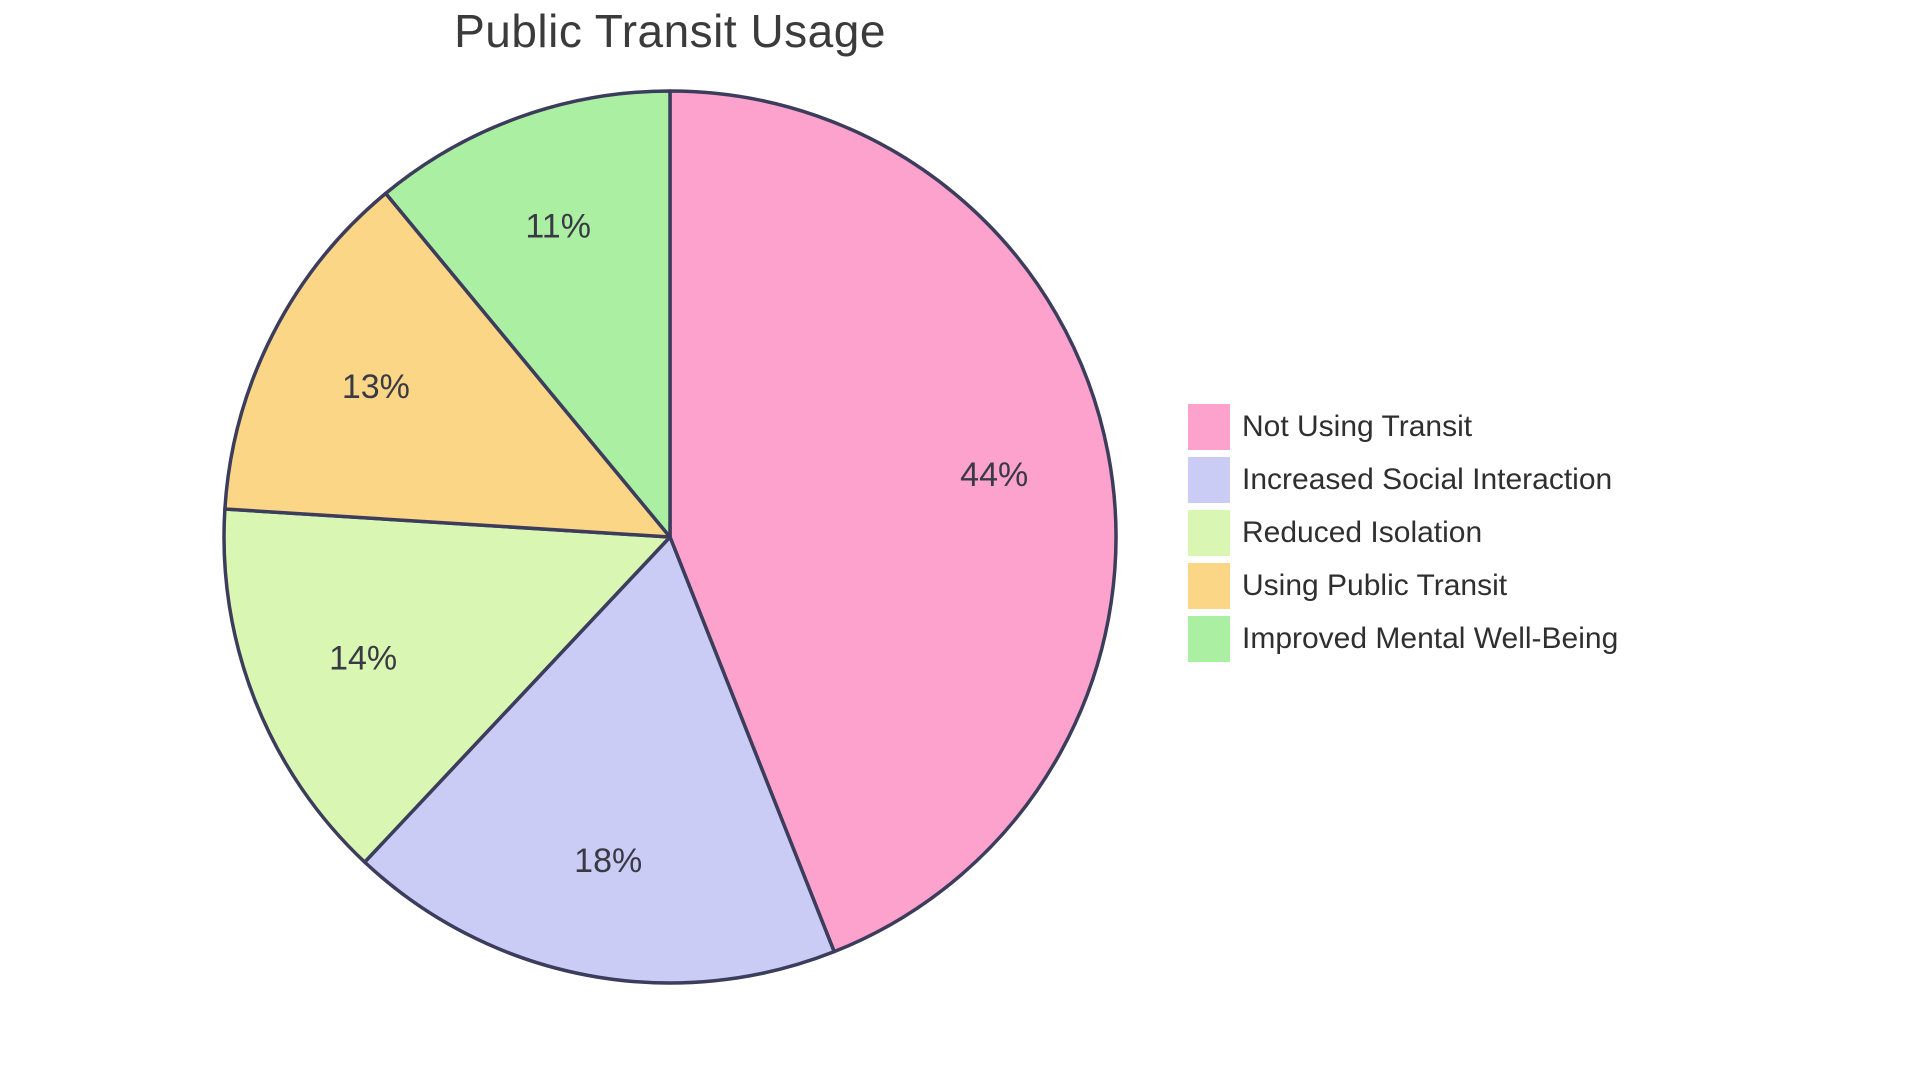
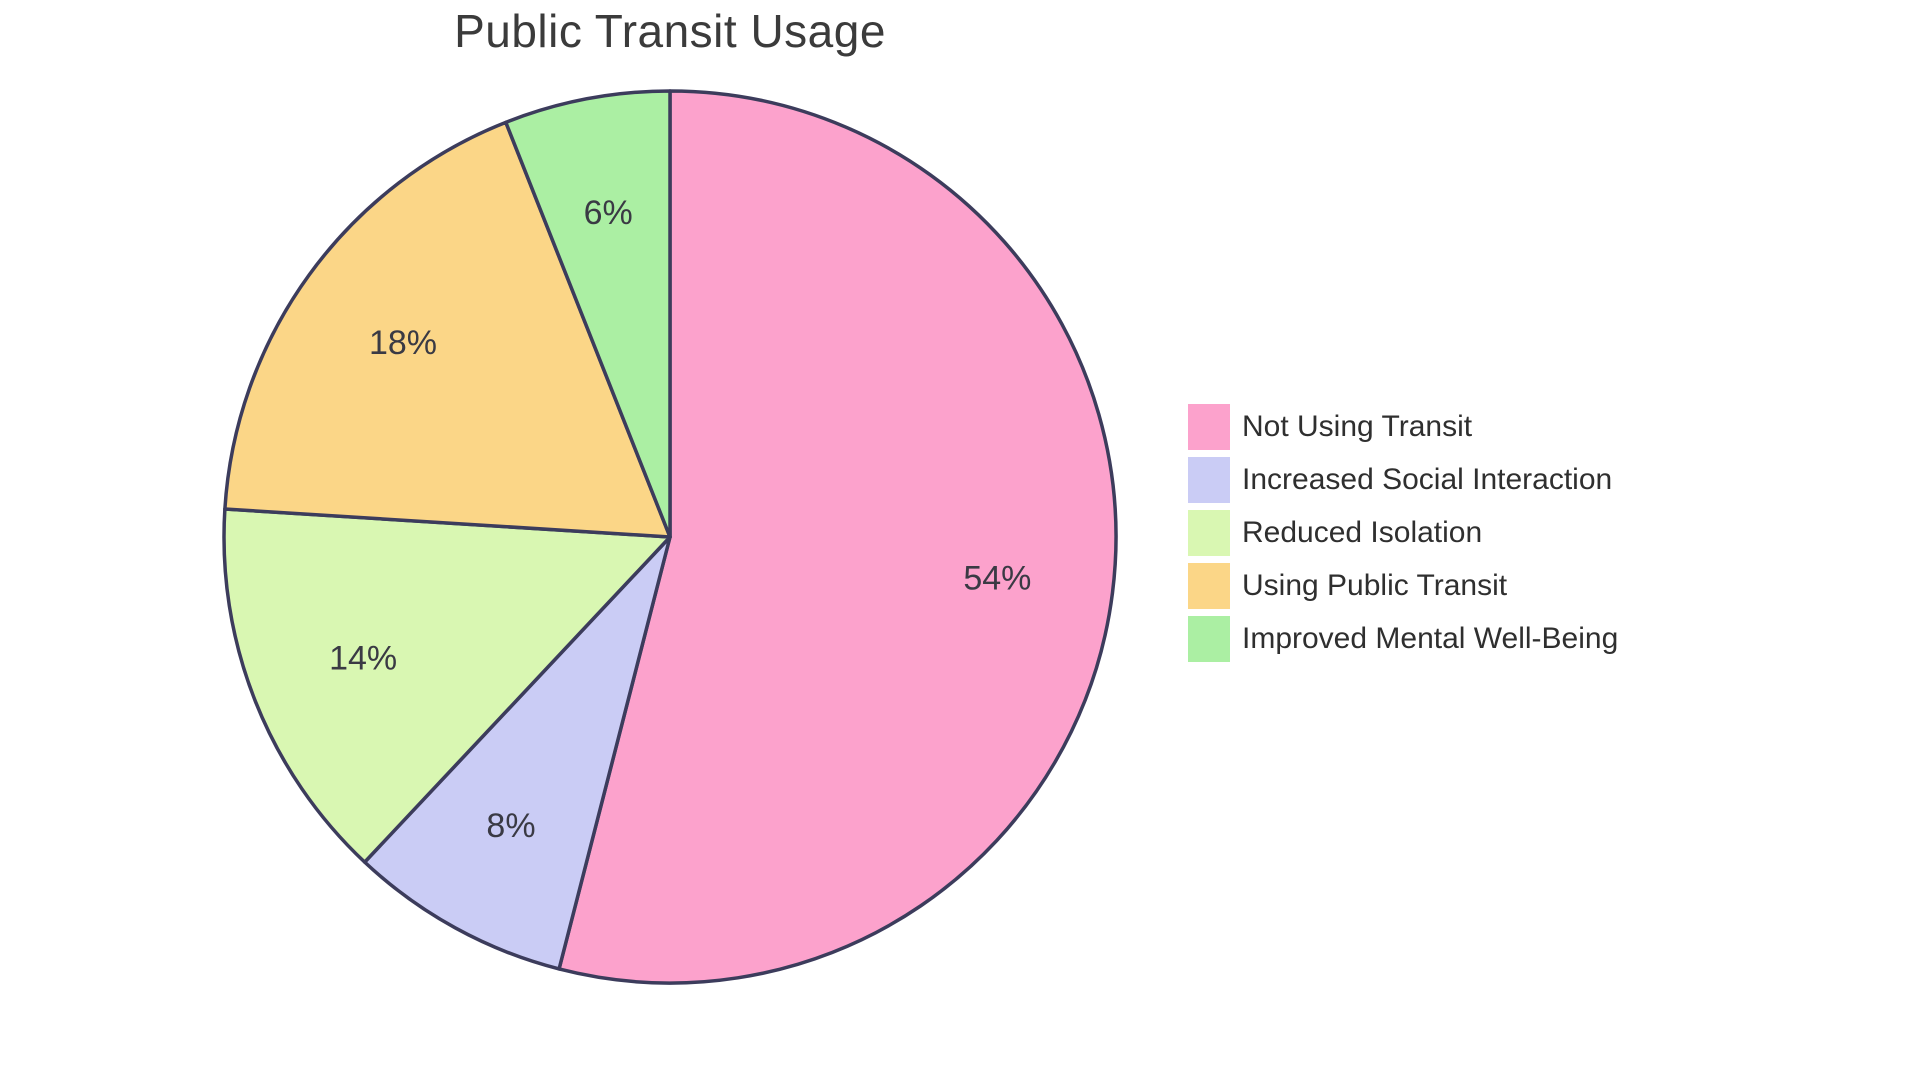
Not Using Transit: 44% -> 54%
Increased Social Interaction: 18% -> 8%
Using Public Transit: 13% -> 18%
Improved Mental Well-Being: 11% -> 6%
